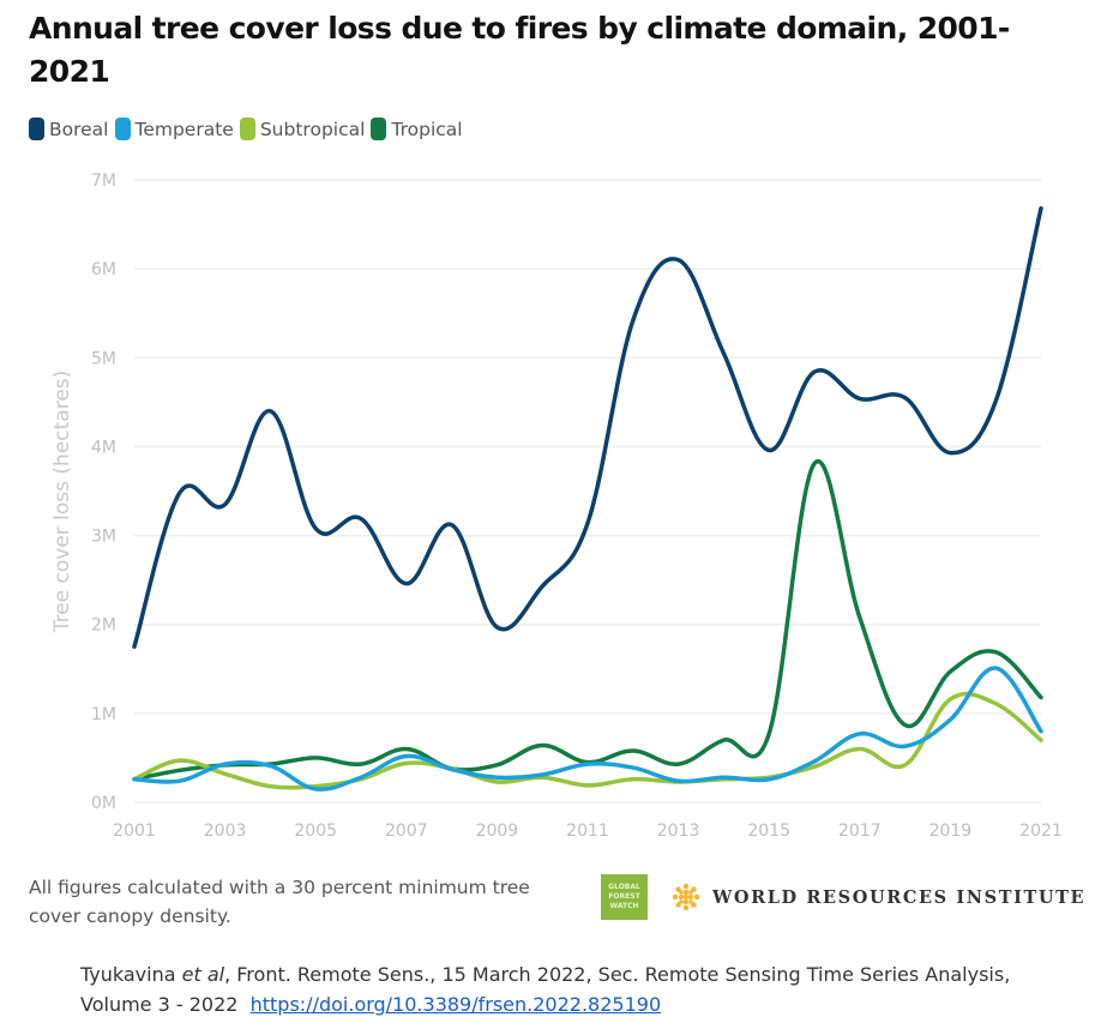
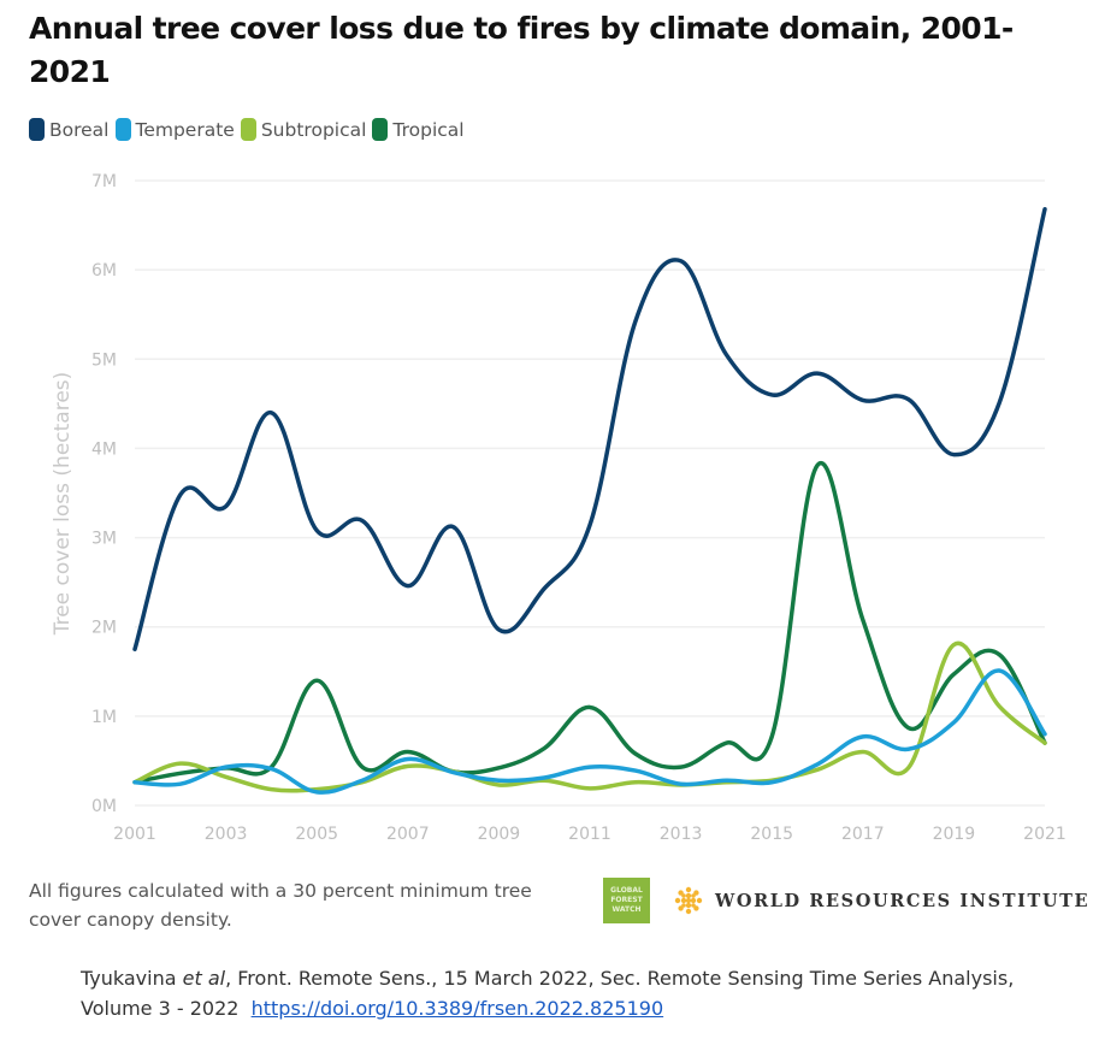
Tropical/2005: 0.5M -> 1.4M
Tropical/2011: 0.4M -> 1.1M
Boreal/2015: 4.0M -> 4.6M
Subtropical/2019: 1.2M -> 1.8M
Tropical/2021: 1.2M -> 0.7M
